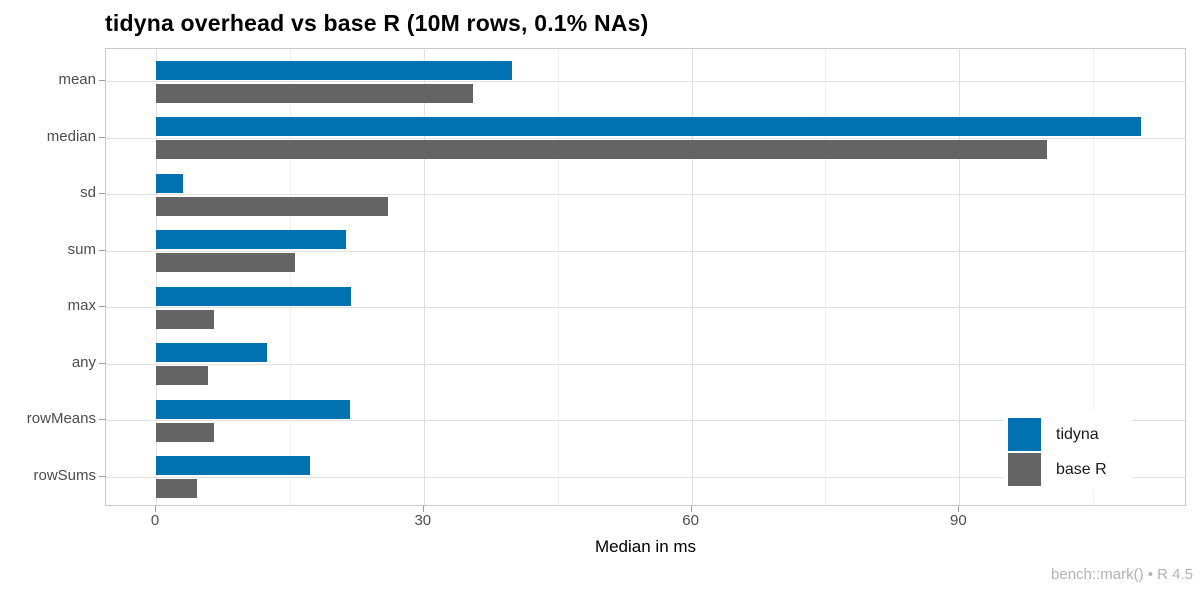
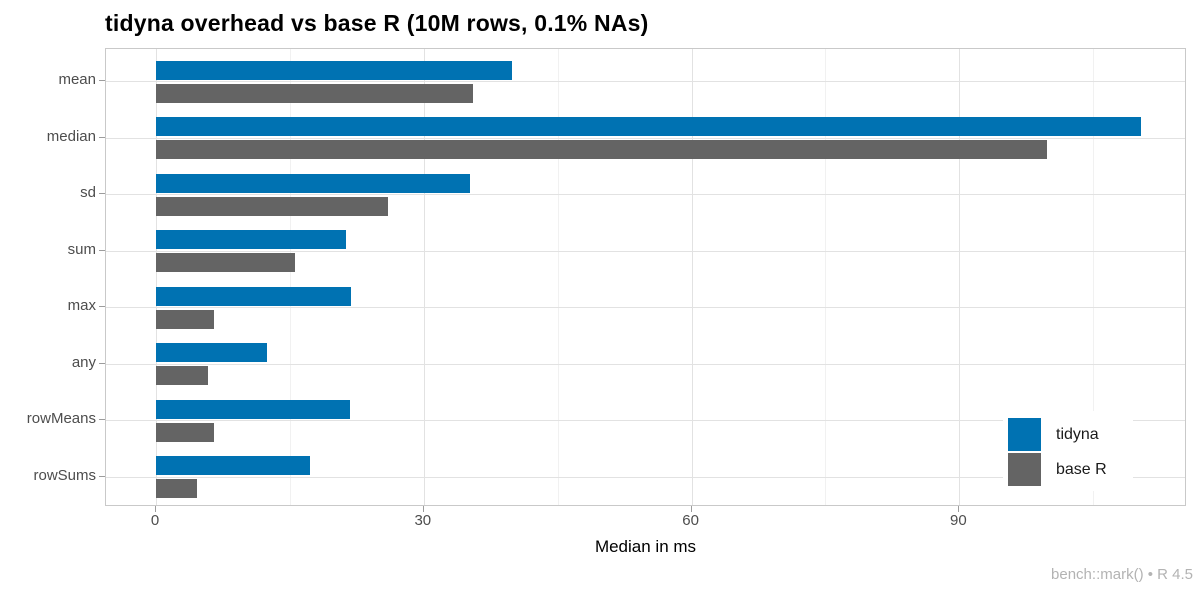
tidyna/sd: 3 -> 35
